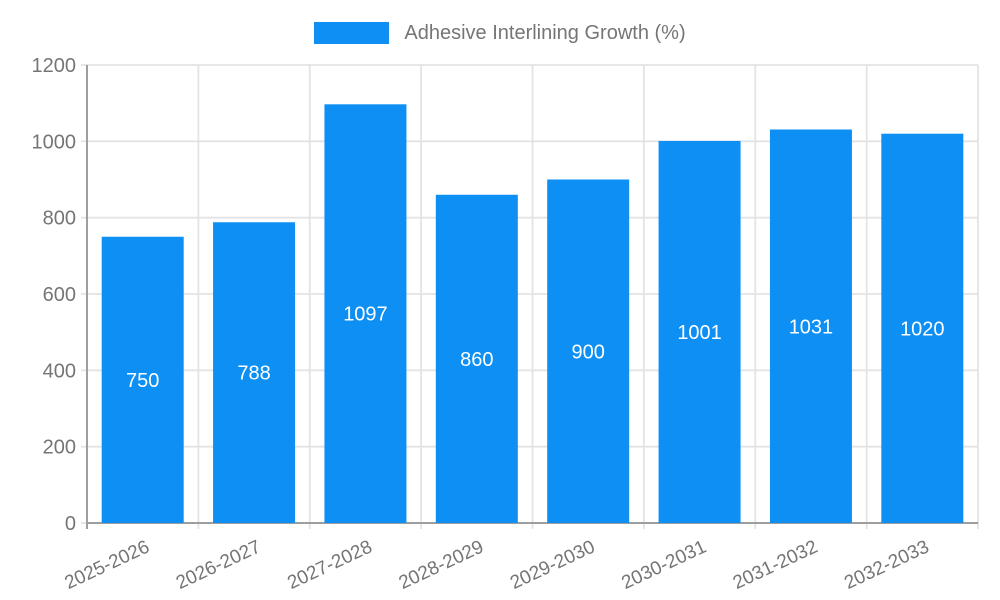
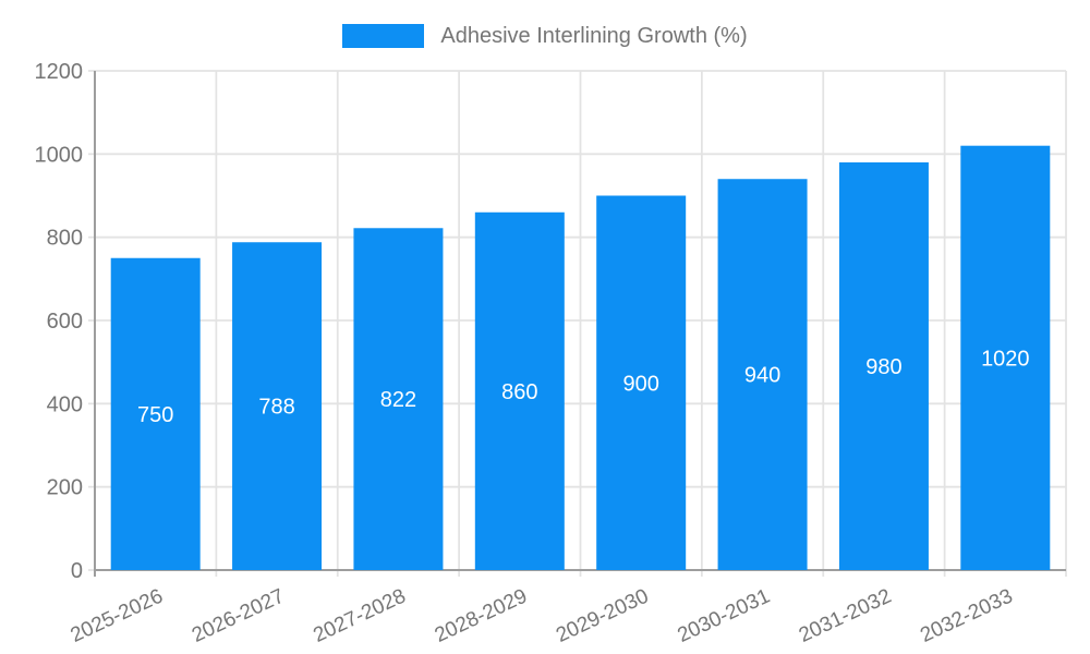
2027-2028: 1097 -> 822
2030-2031: 1001 -> 940
2031-2032: 1031 -> 980
